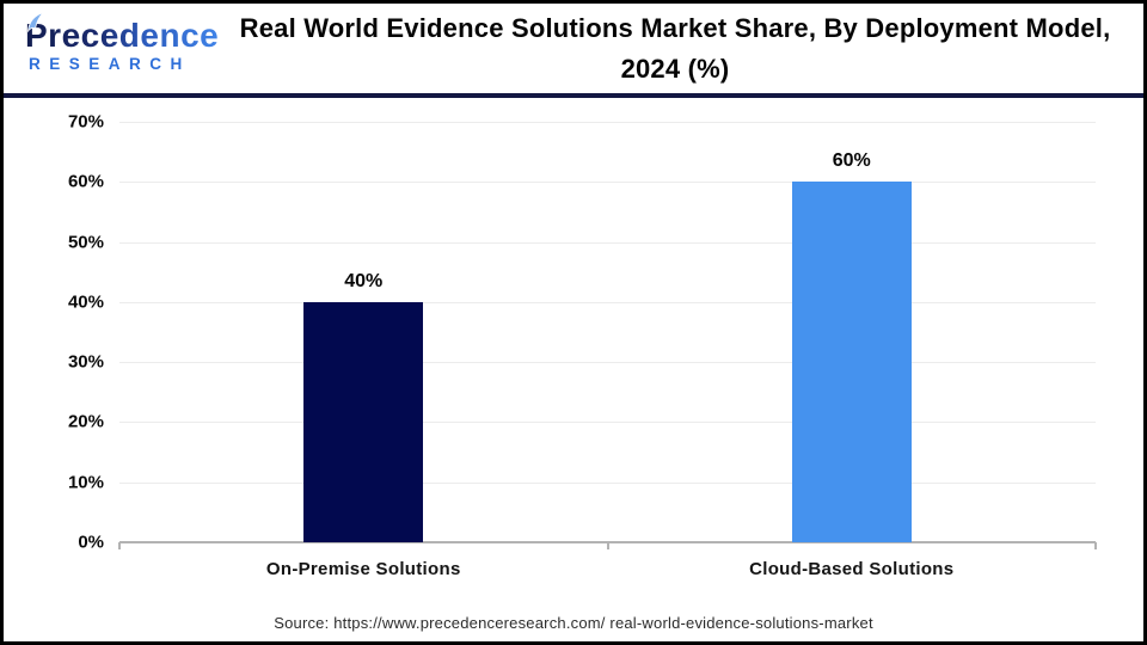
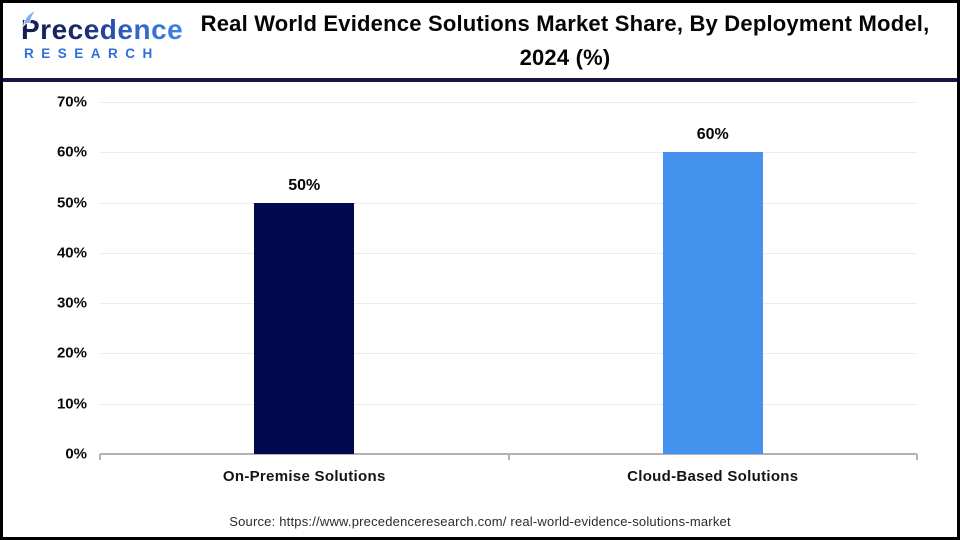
On-Premise Solutions: 40% -> 50%
